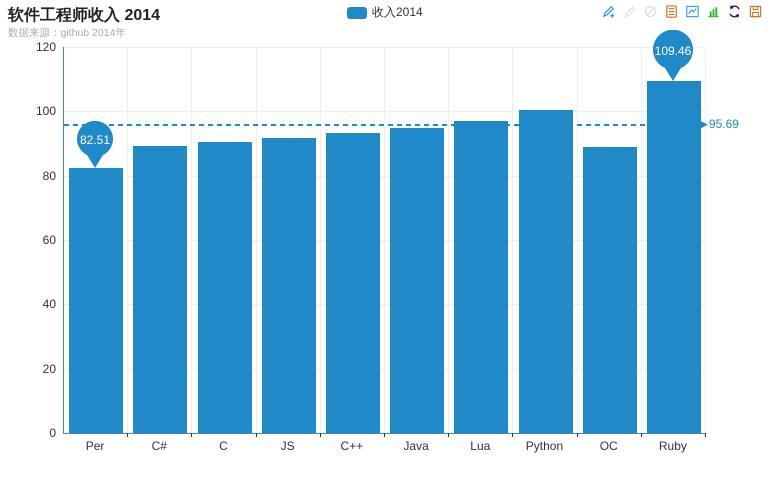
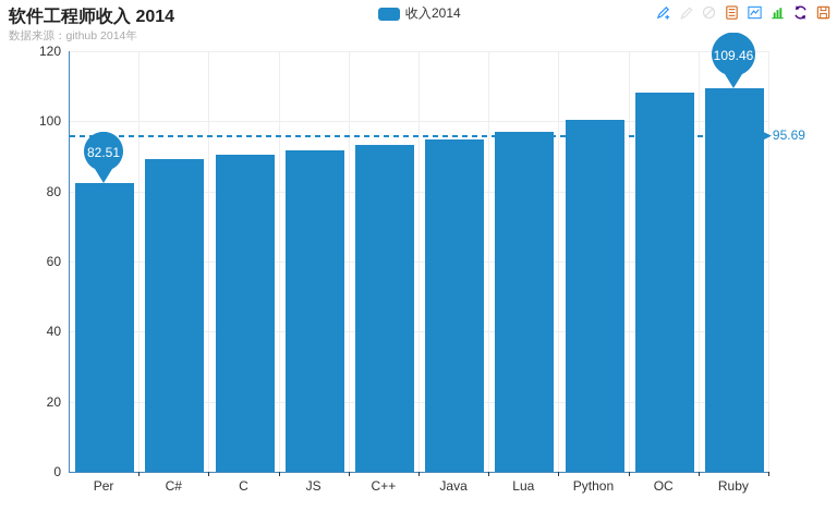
OC: 89 -> 108
